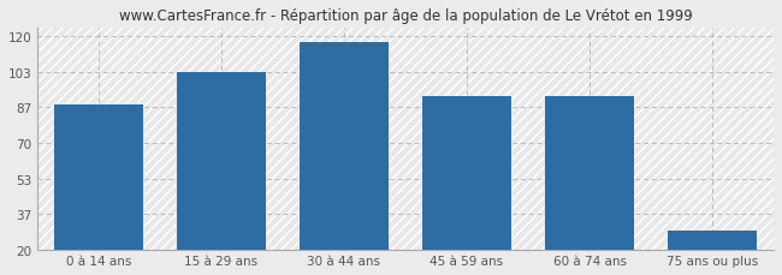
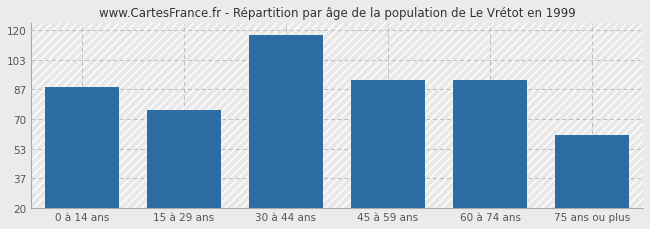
15 à 29 ans: 103 -> 75
75 ans ou plus: 29 -> 61
